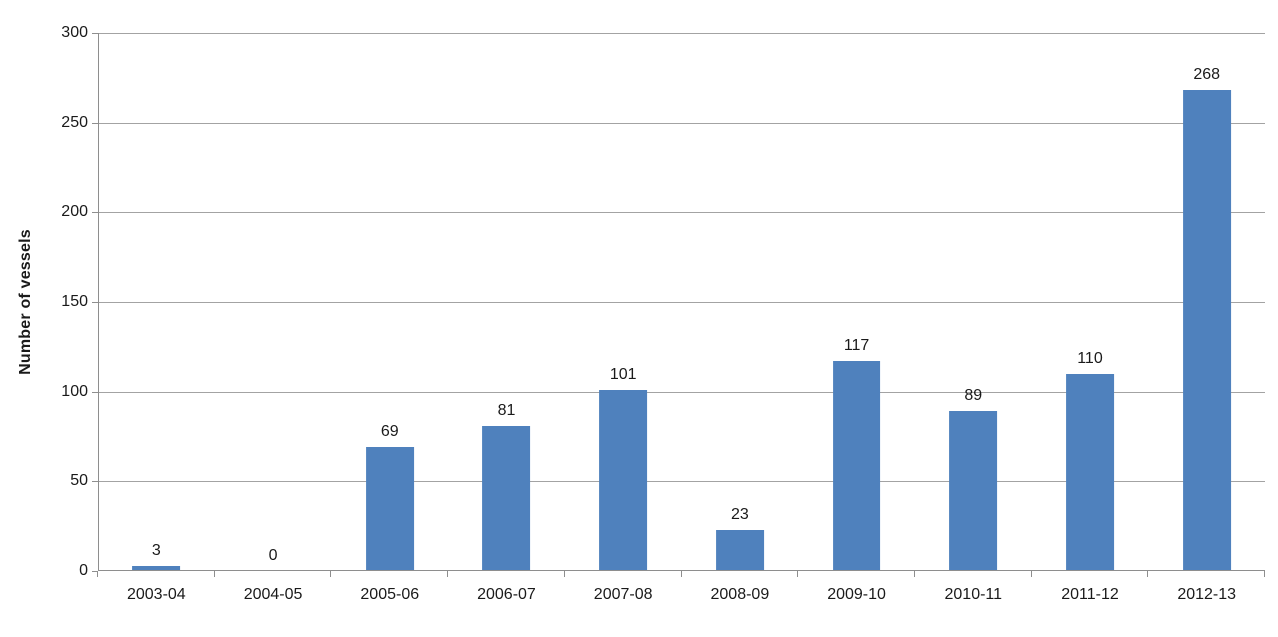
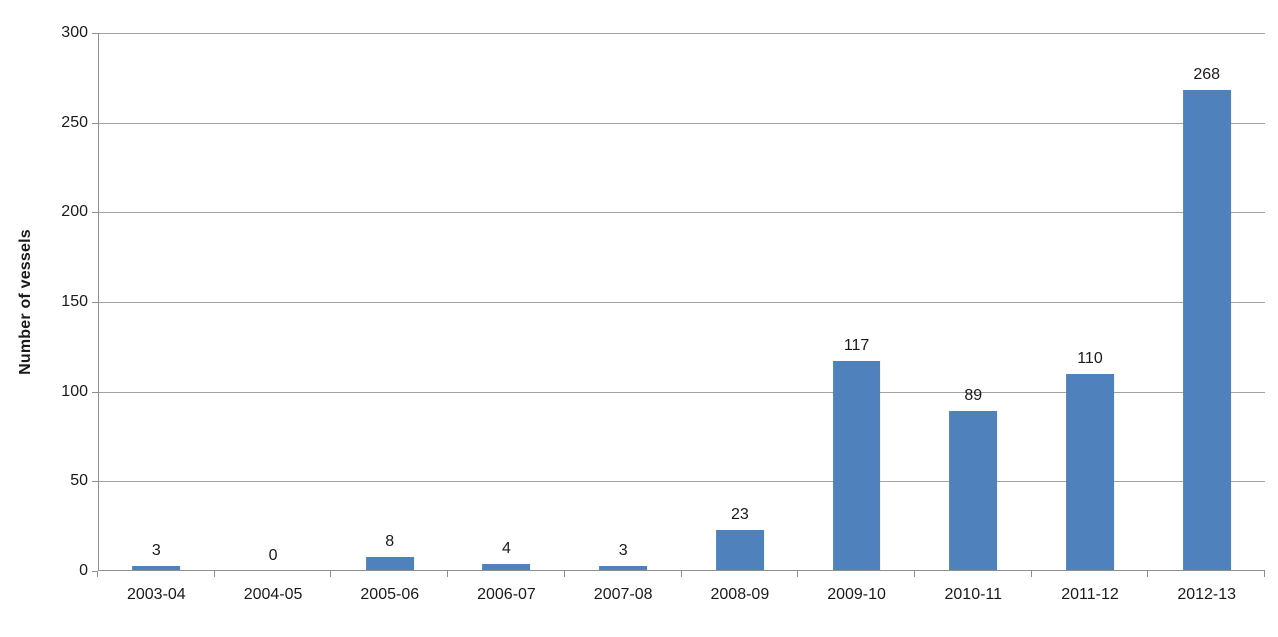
2005-06: 69 -> 8
2006-07: 81 -> 4
2007-08: 101 -> 3
